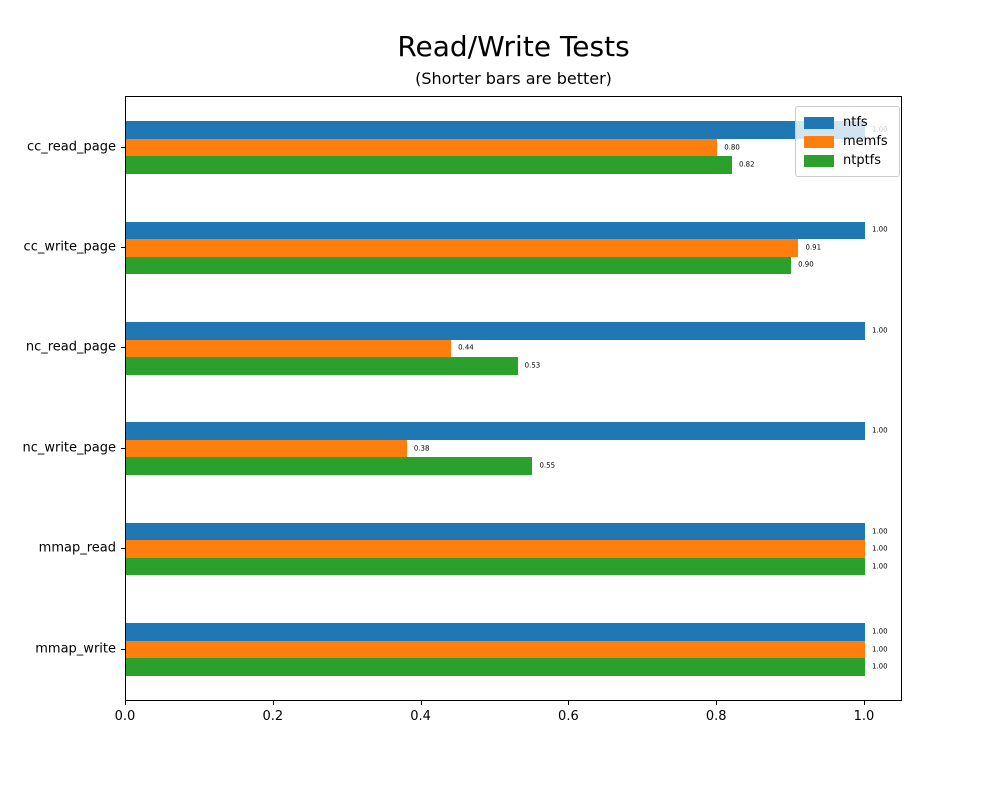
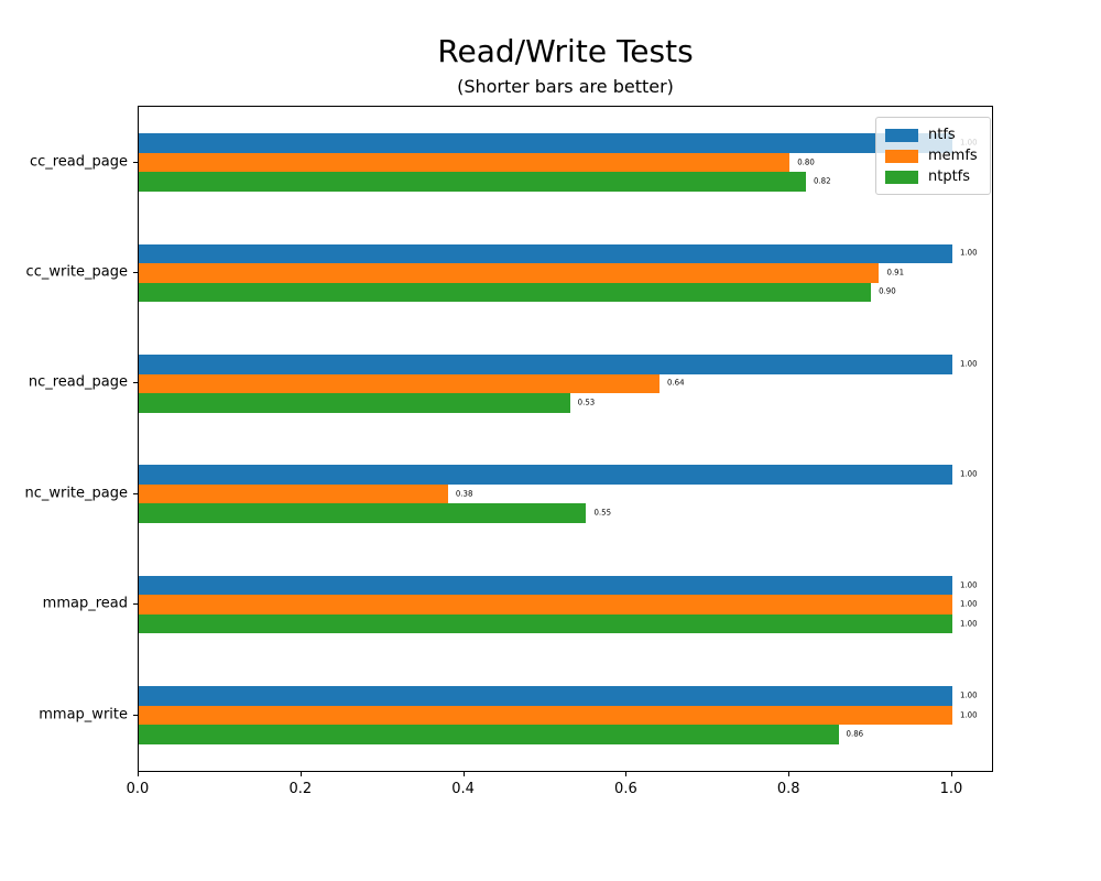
memfs/nc_read_page: 0.44 -> 0.64
ntptfs/mmap_write: 1.00 -> 0.86
